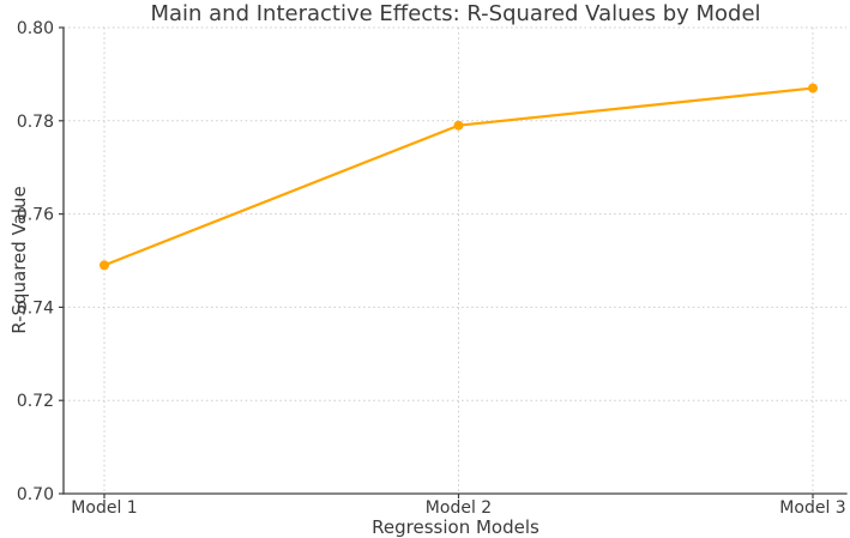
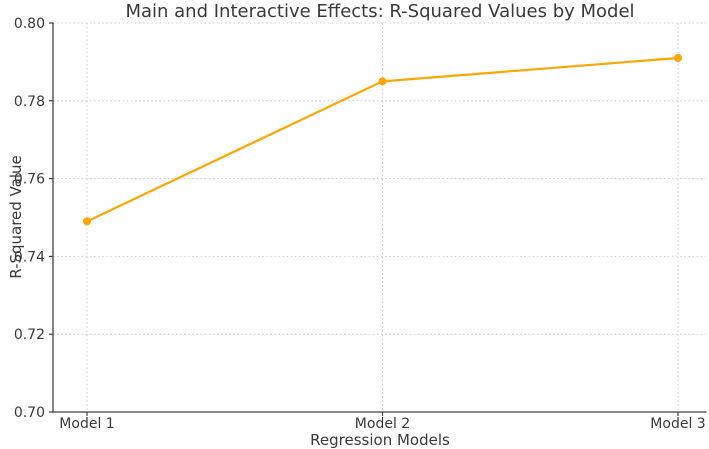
Model 2: 0.779 -> 0.785
Model 3: 0.787 -> 0.791
